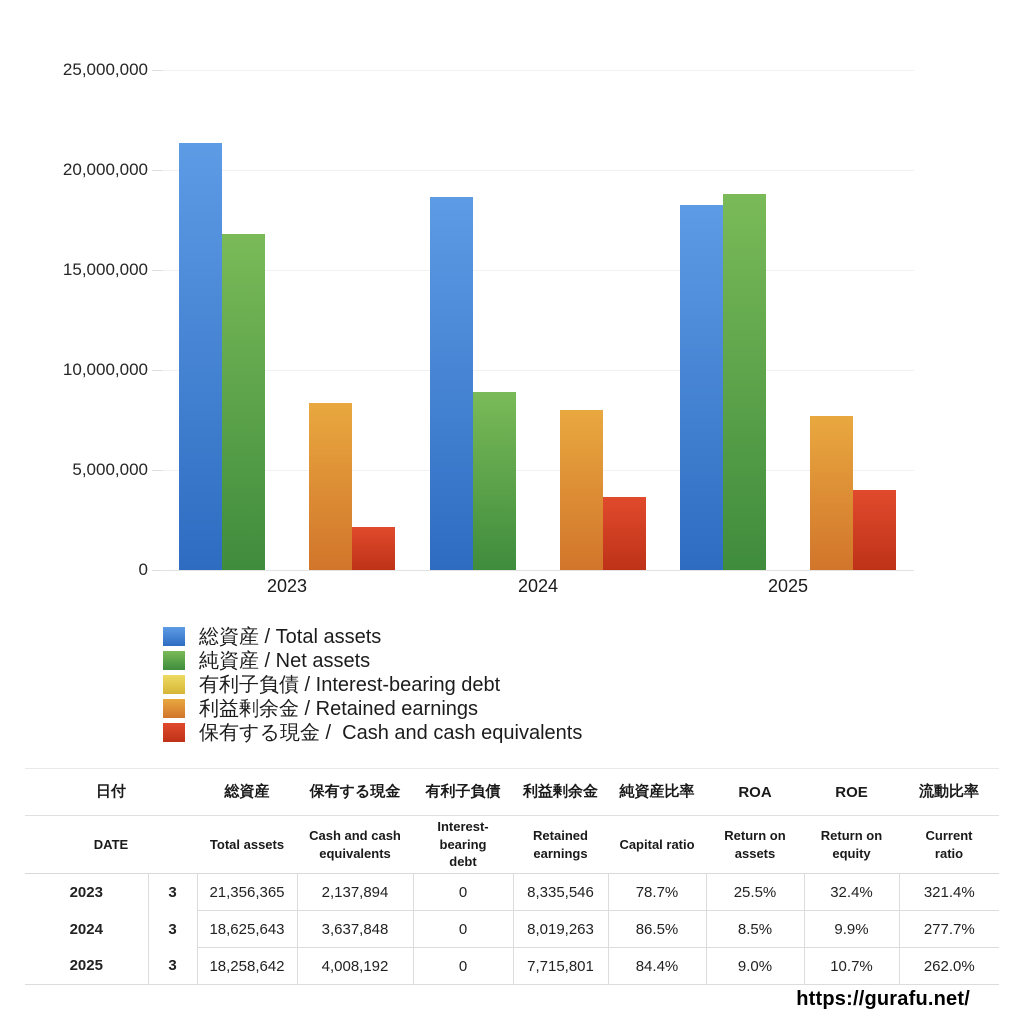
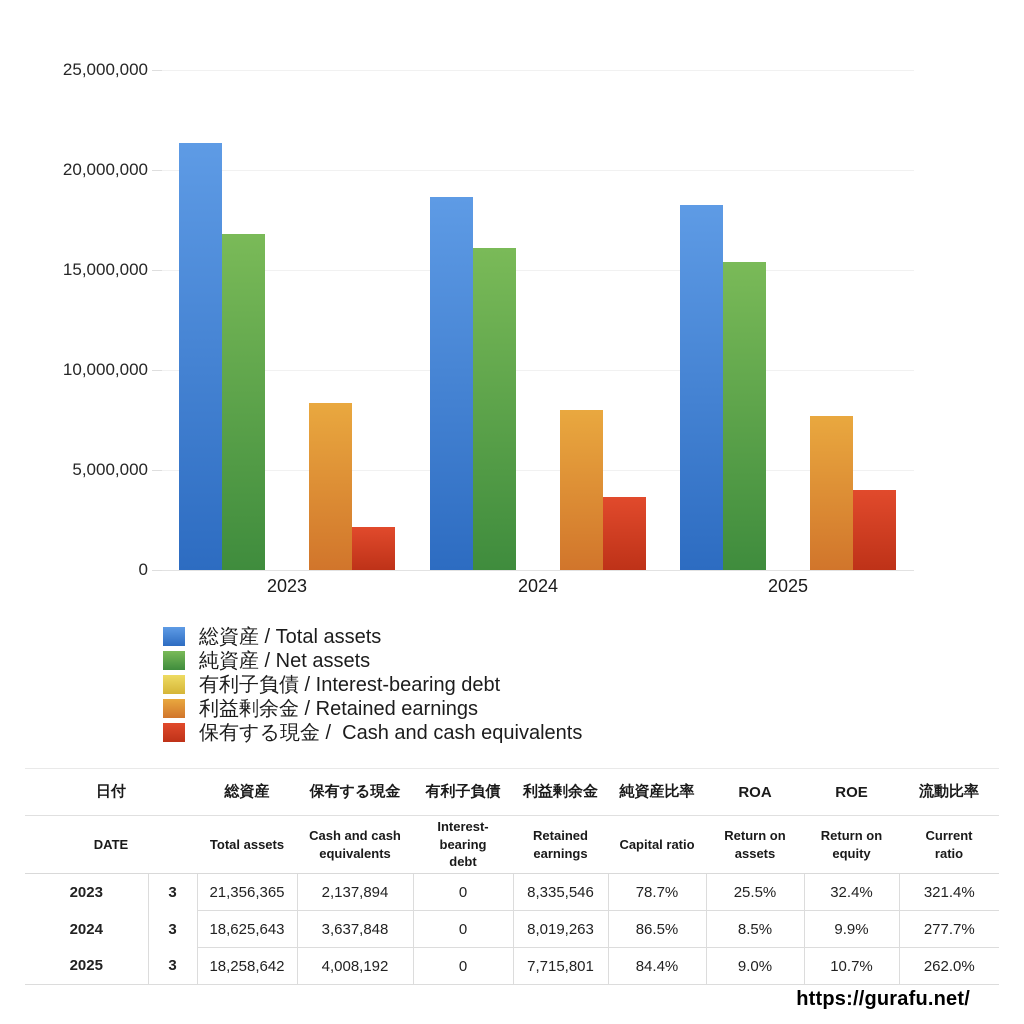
純資産 / Net assets/2024: 8900000 -> 16100000
純資産 / Net assets/2025: 18800000 -> 15400000
